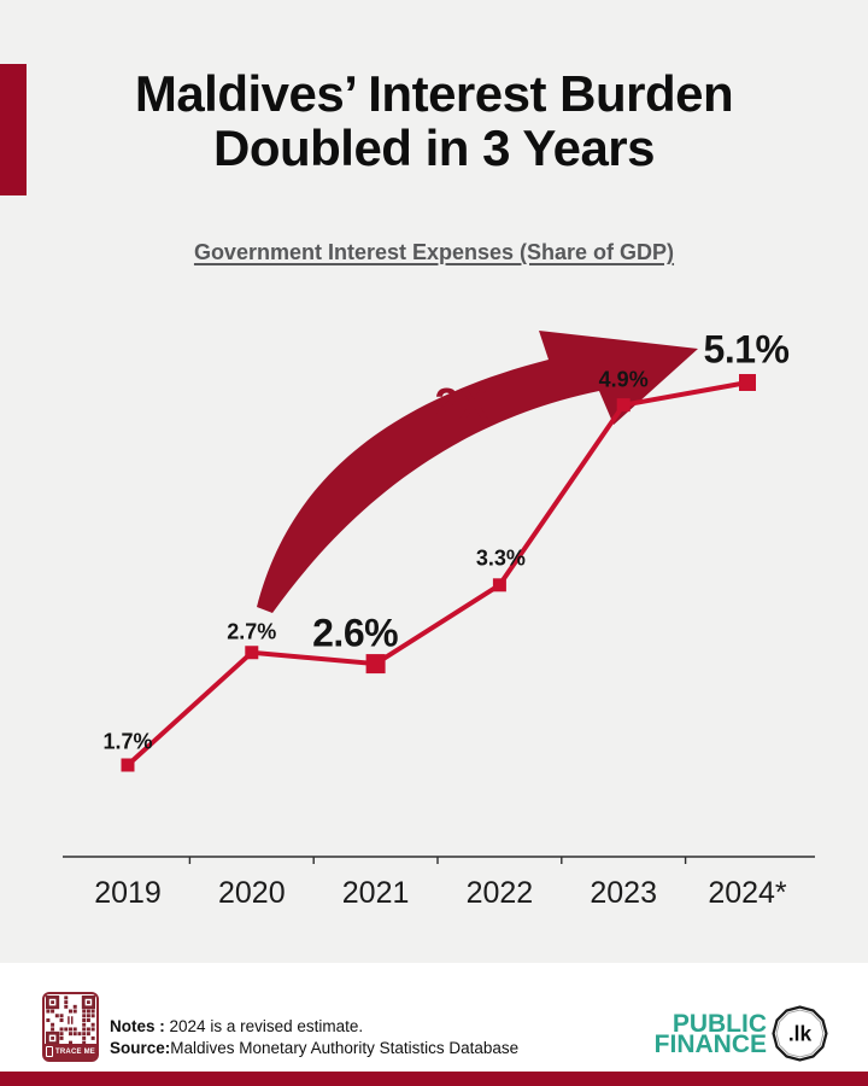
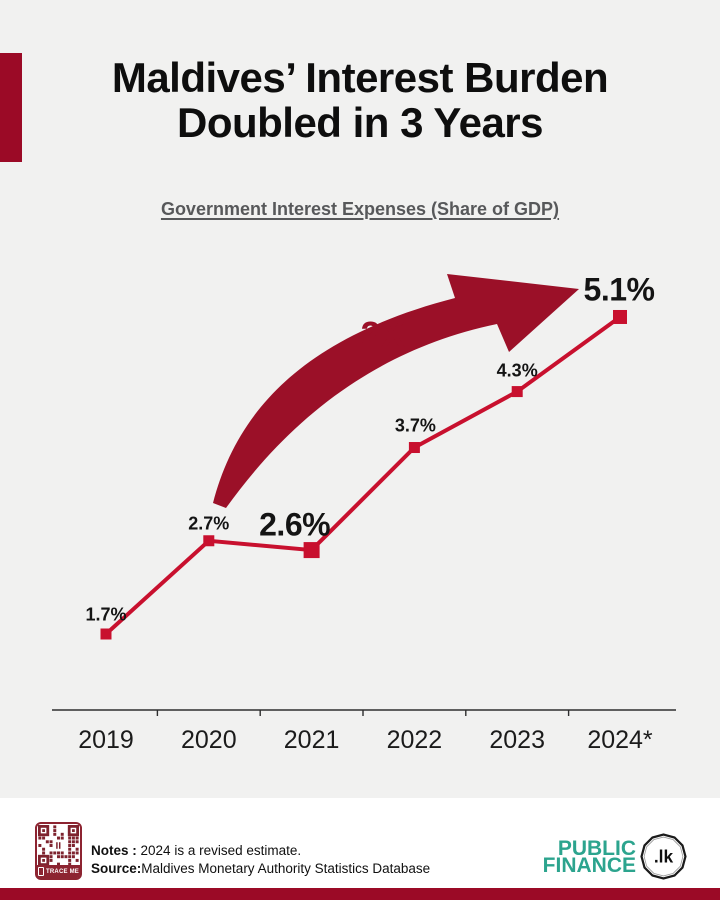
2022: 3.3% -> 3.7%
2023: 4.9% -> 4.3%
